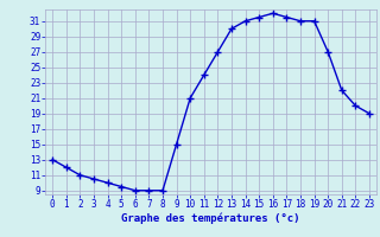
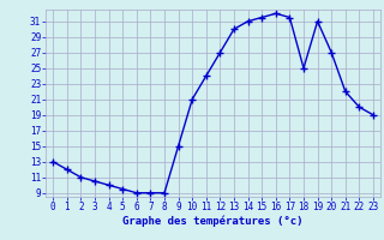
18: 31.0 -> 25.0
